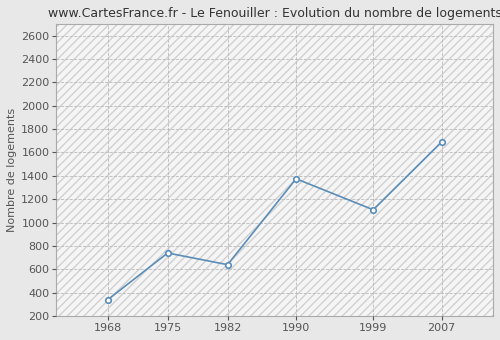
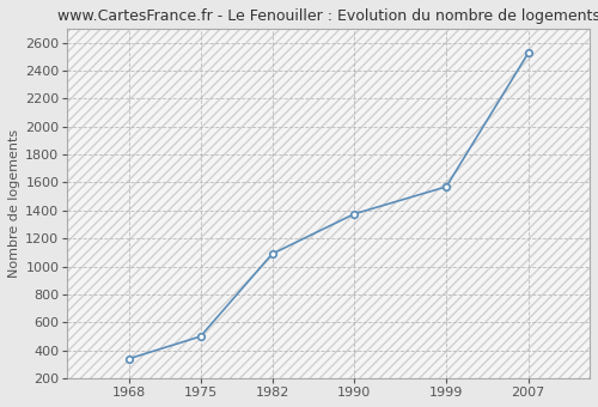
1975: 740 -> 500
1982: 640 -> 1090
1999: 1110 -> 1570
2007: 1690 -> 2520
